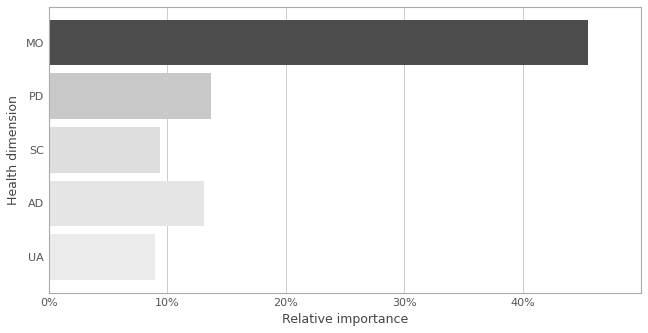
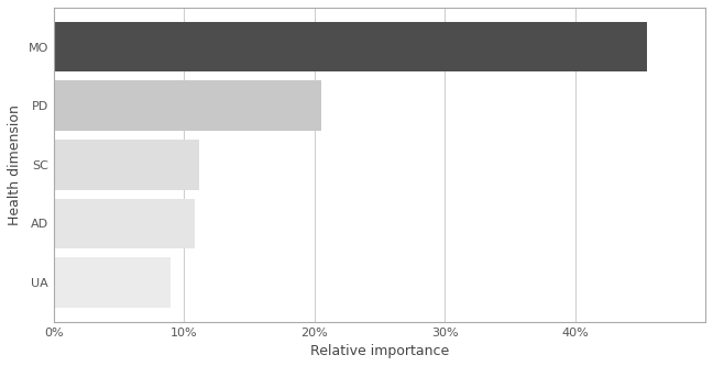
PD: 13.7% -> 20.5%
SC: 9.4% -> 11.2%
AD: 13.1% -> 10.8%
